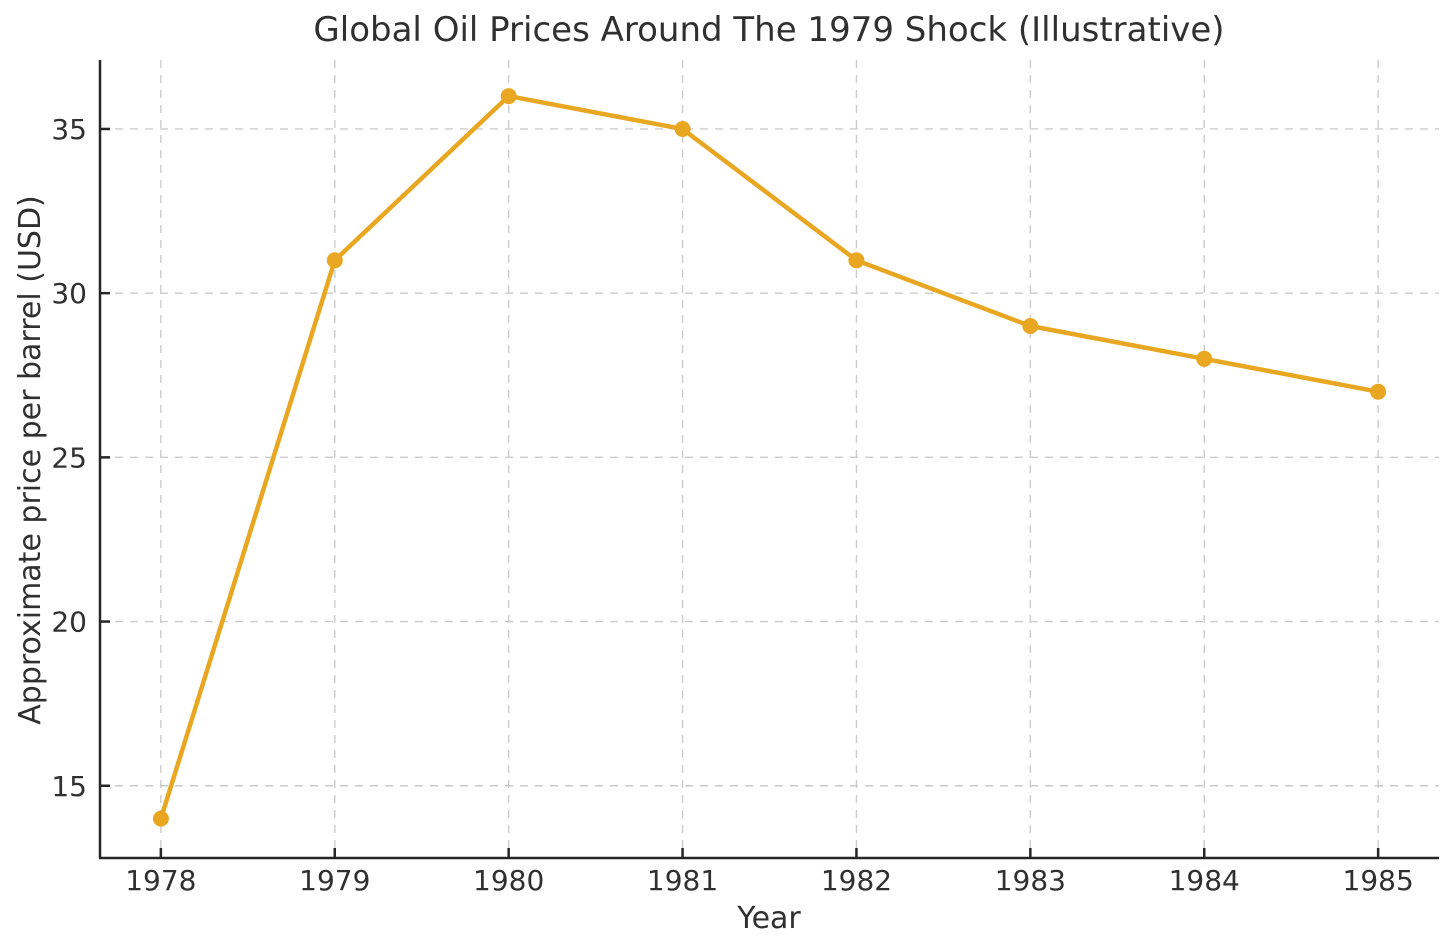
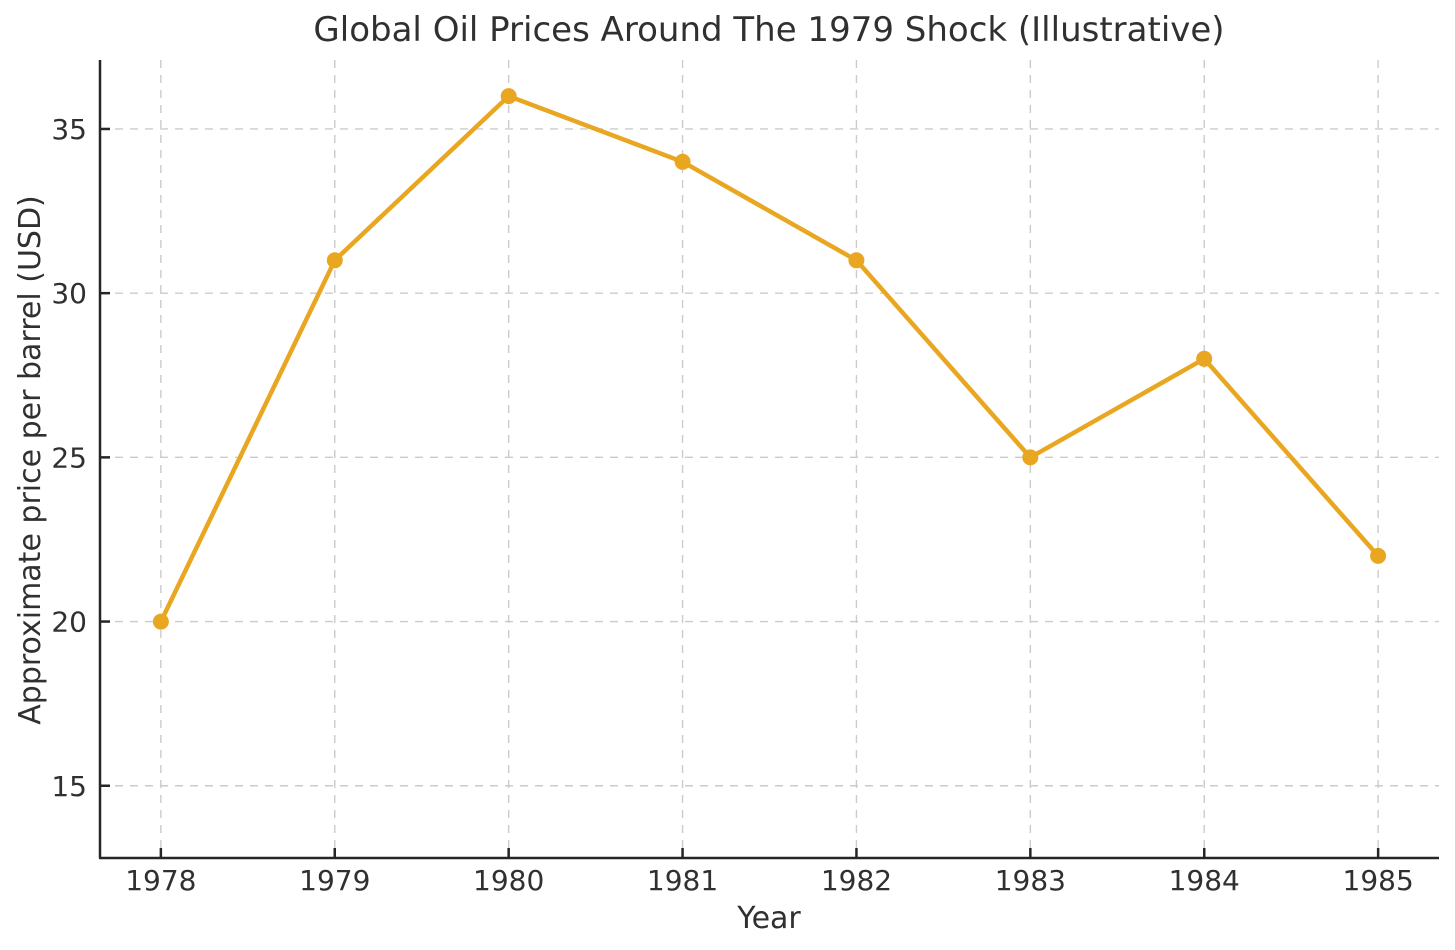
1978: 14 -> 20
1981: 35 -> 34
1983: 29 -> 25
1985: 27 -> 22
